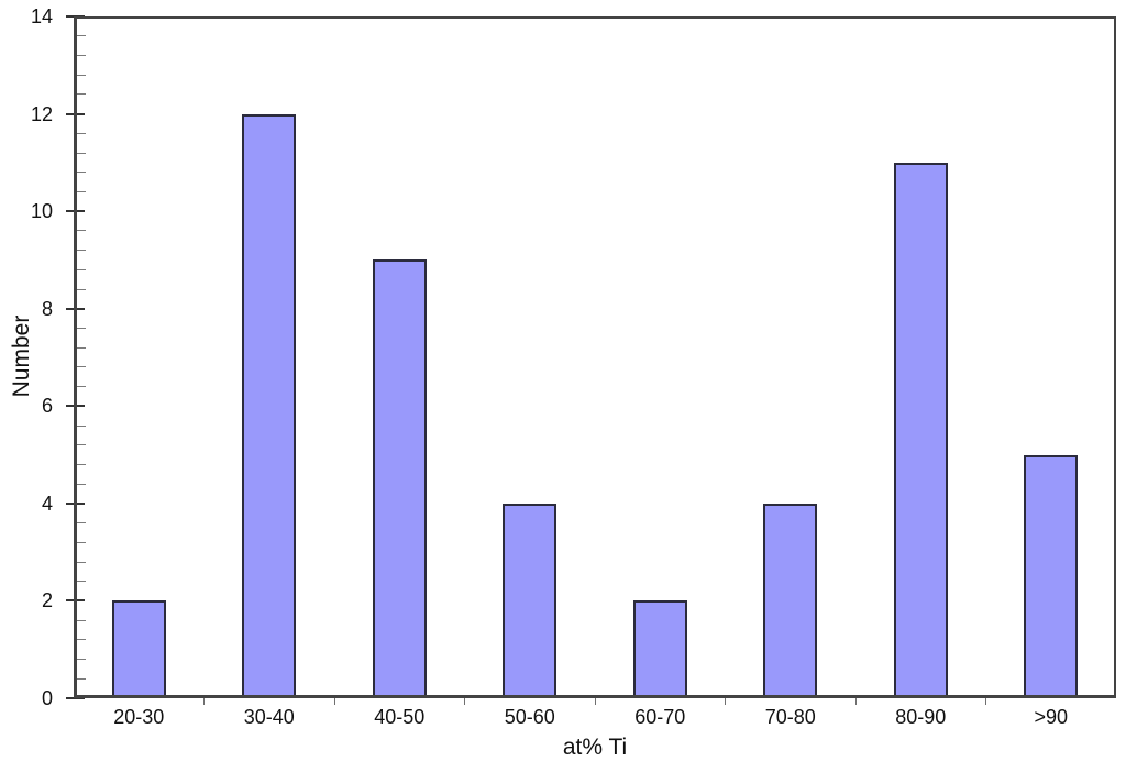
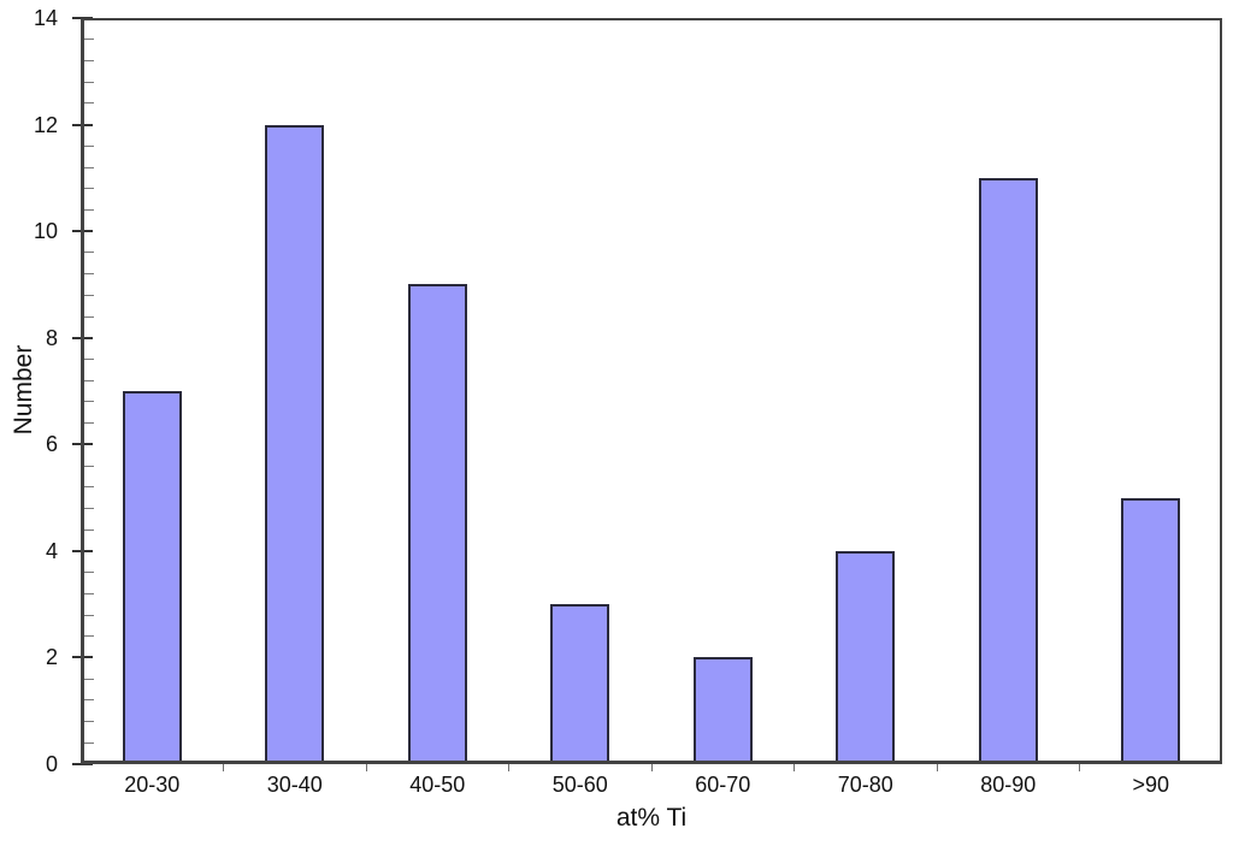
20-30: 2 -> 7
50-60: 4 -> 3
